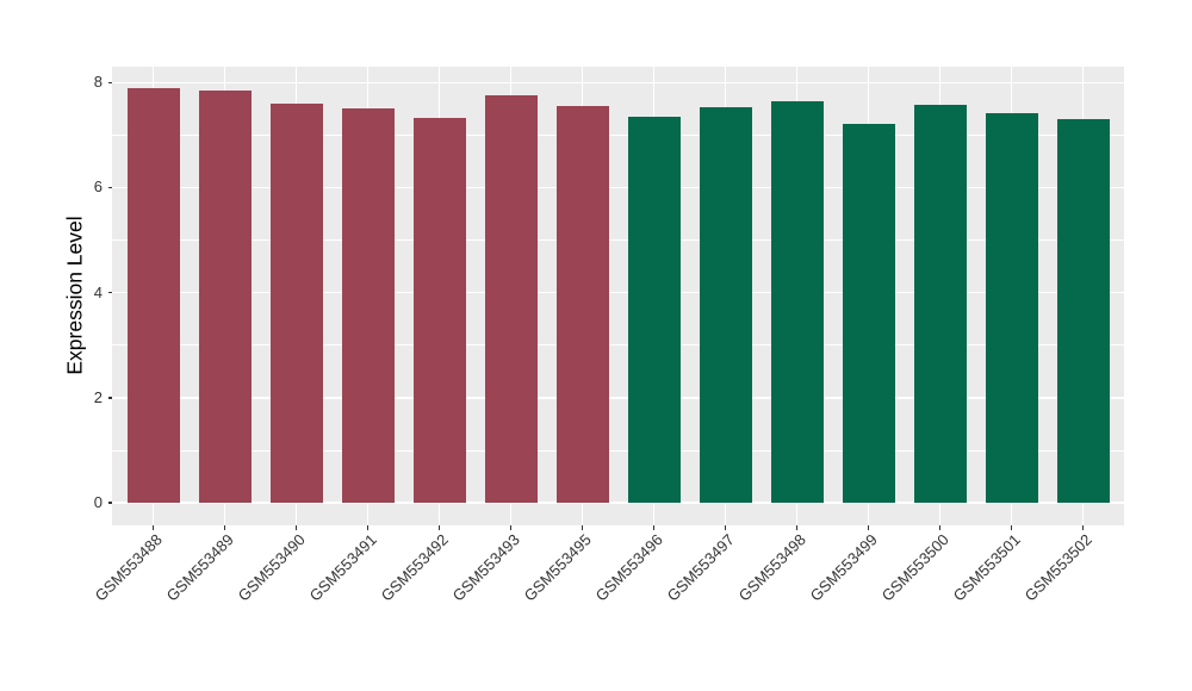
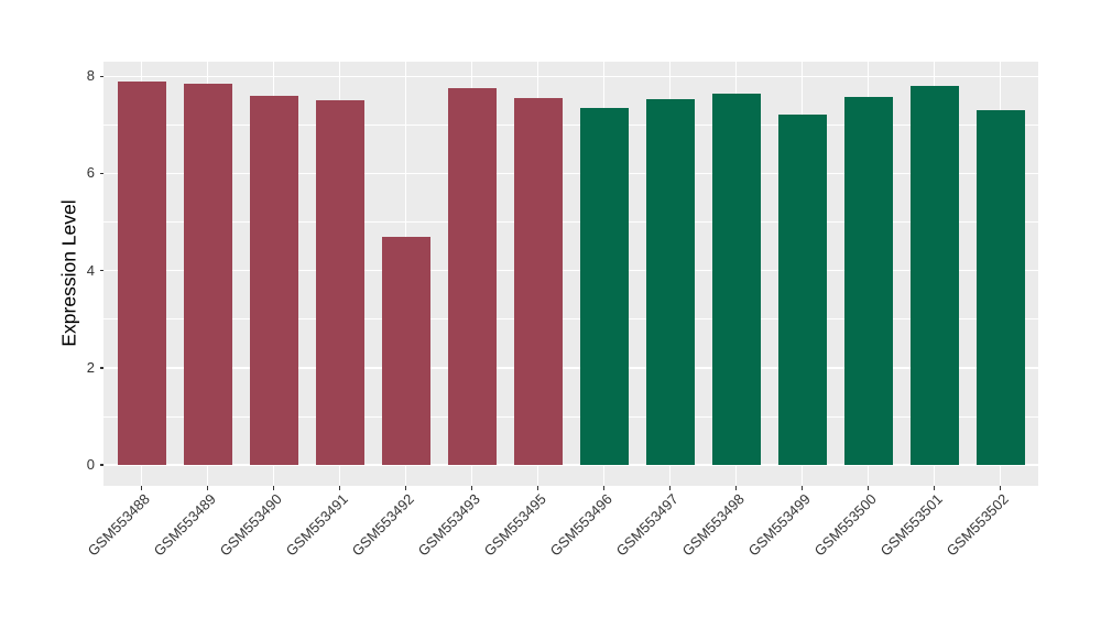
GSM553492: 7.3 -> 4.7
GSM553501: 7.4 -> 7.8
